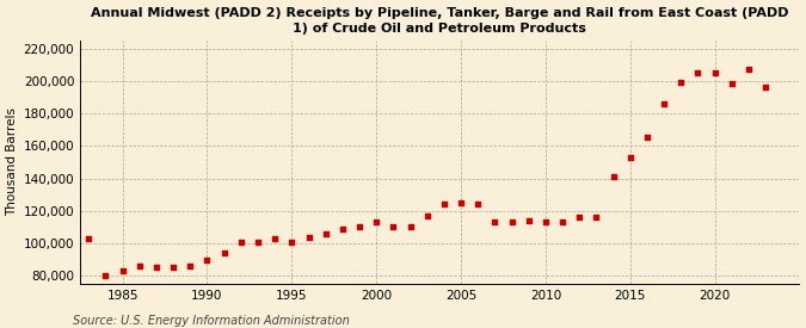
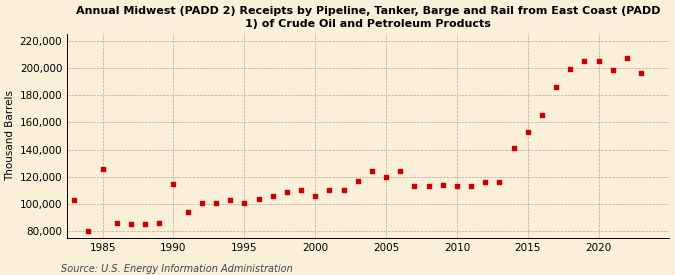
1985: 83,000 -> 126,000
1990: 90,000 -> 115,000
2000: 113,000 -> 106,000
2005: 125,000 -> 120,000
